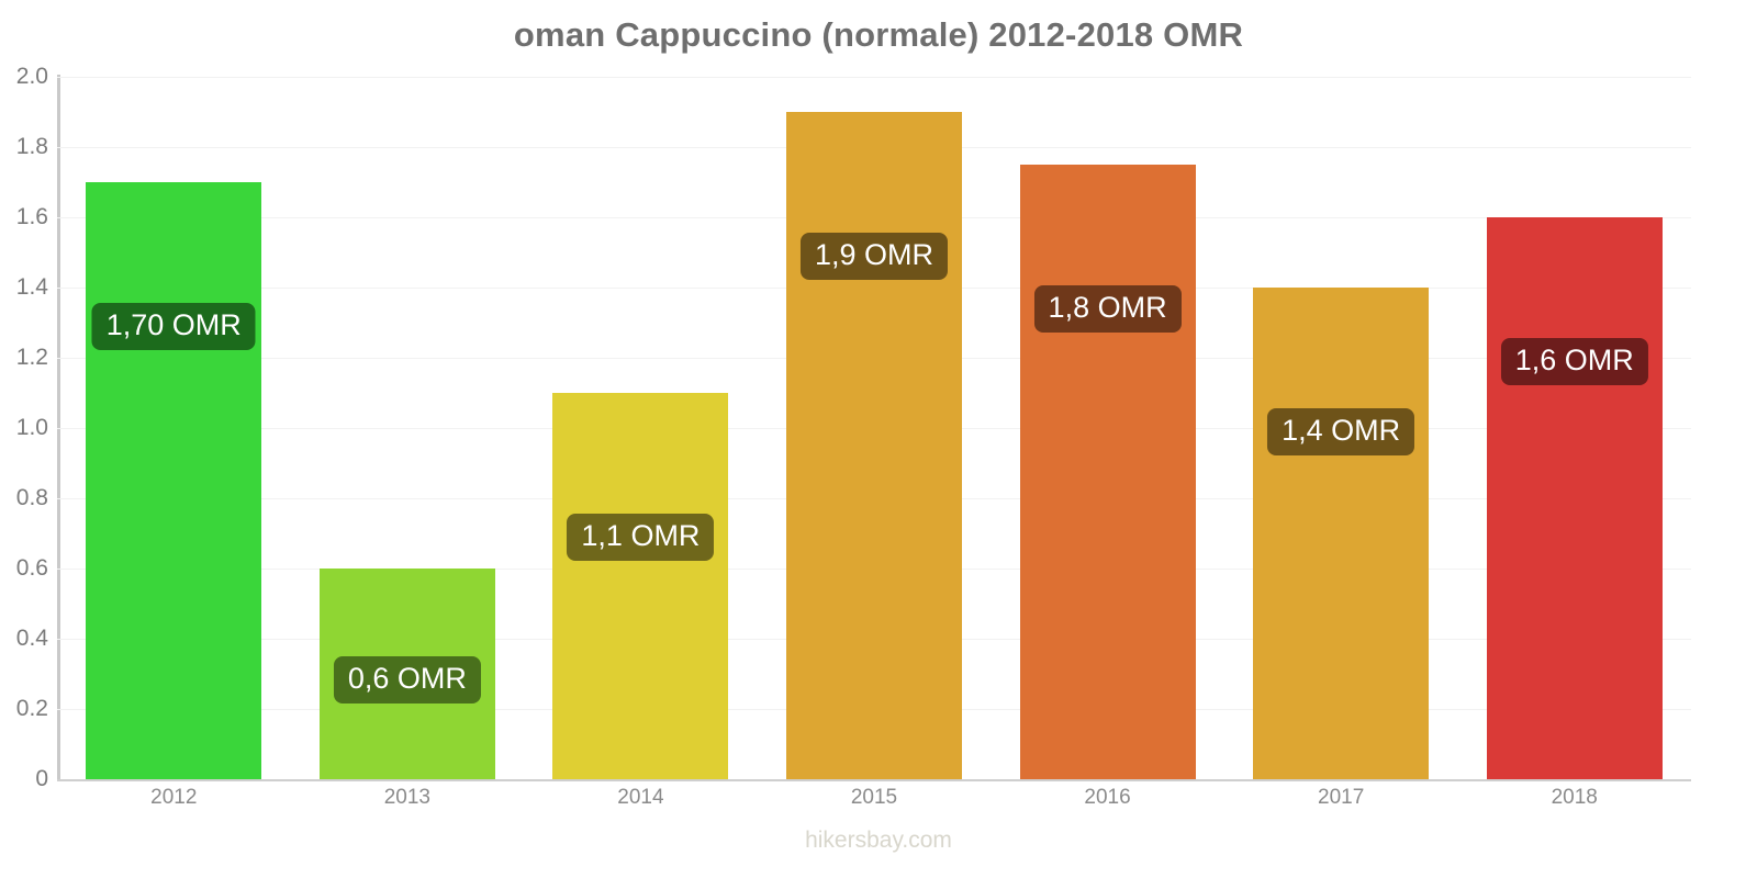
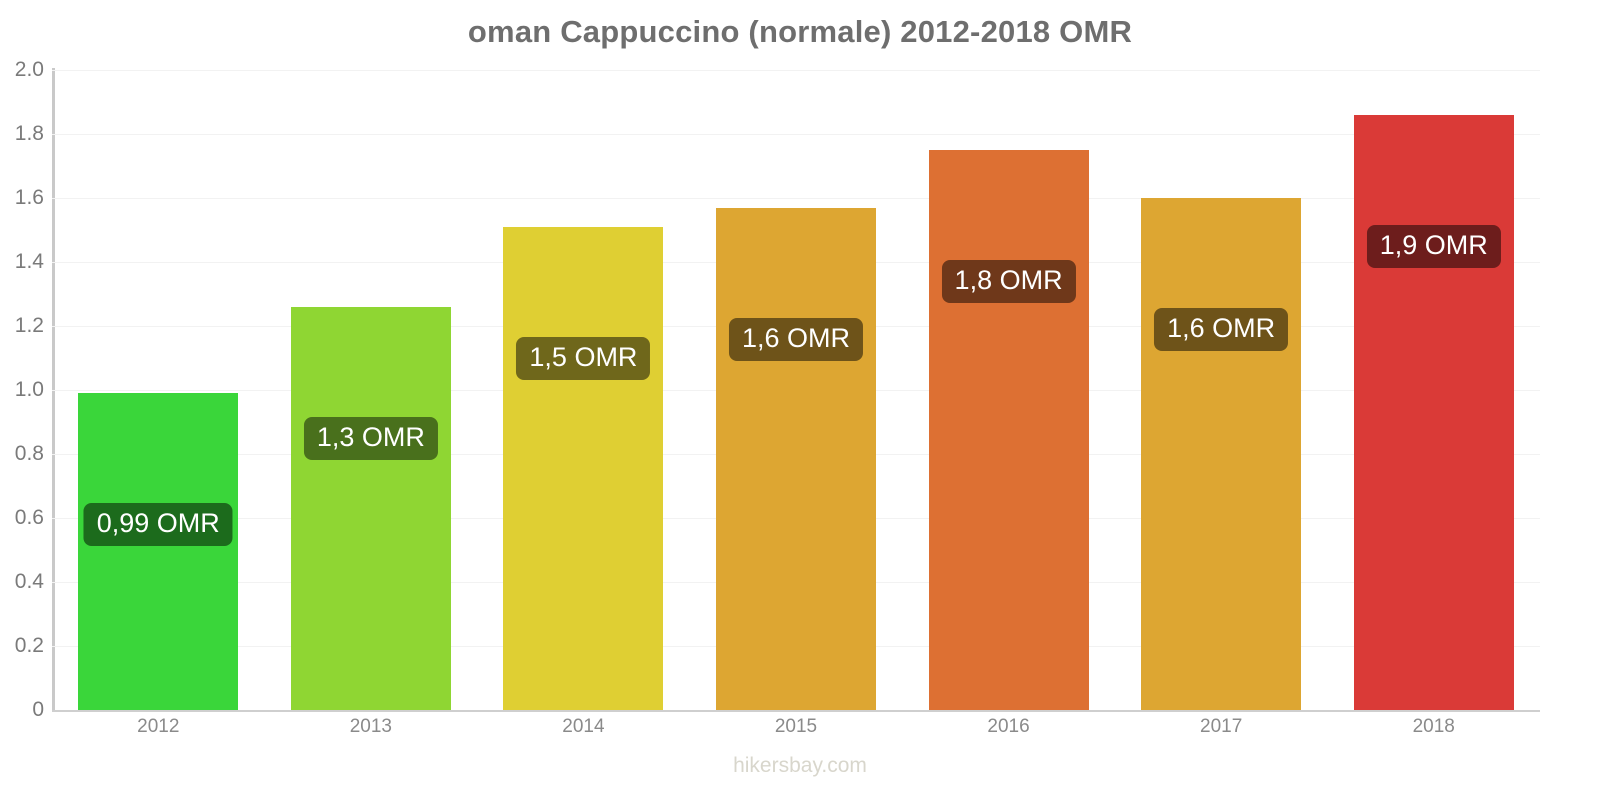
2012: 1,70 -> 0,99
2013: 0,6 -> 1,3
2014: 1,1 -> 1,5
2015: 1,9 -> 1,6
2017: 1,4 -> 1,6
2018: 1,6 -> 1,9
